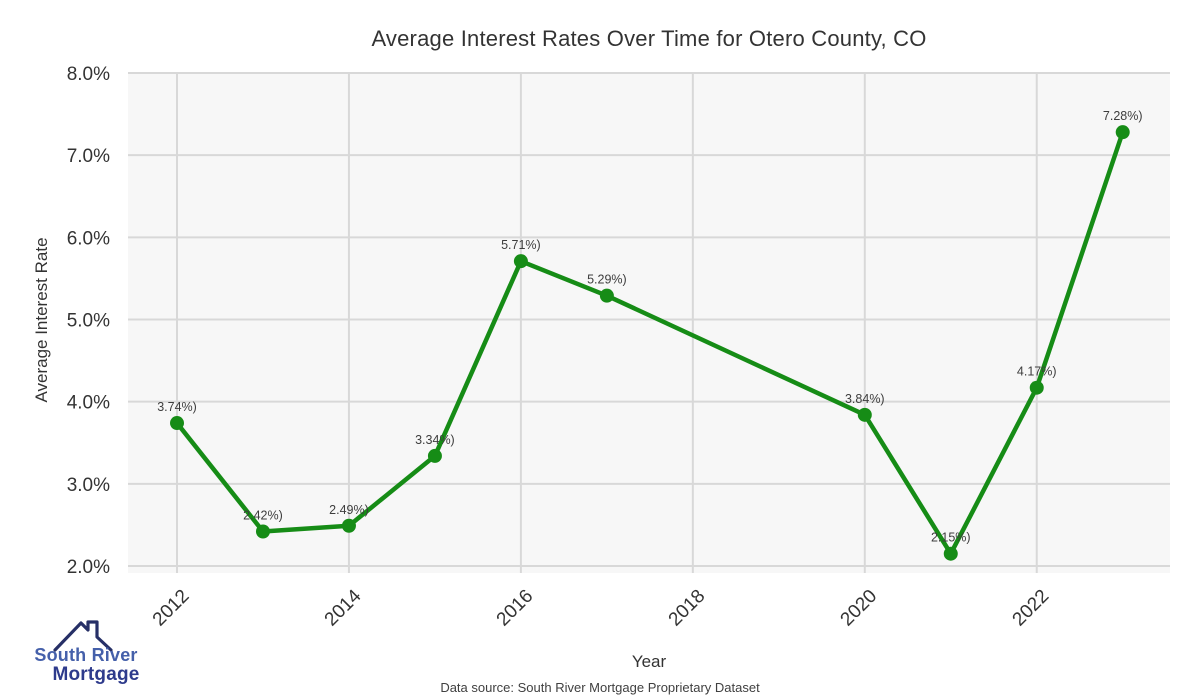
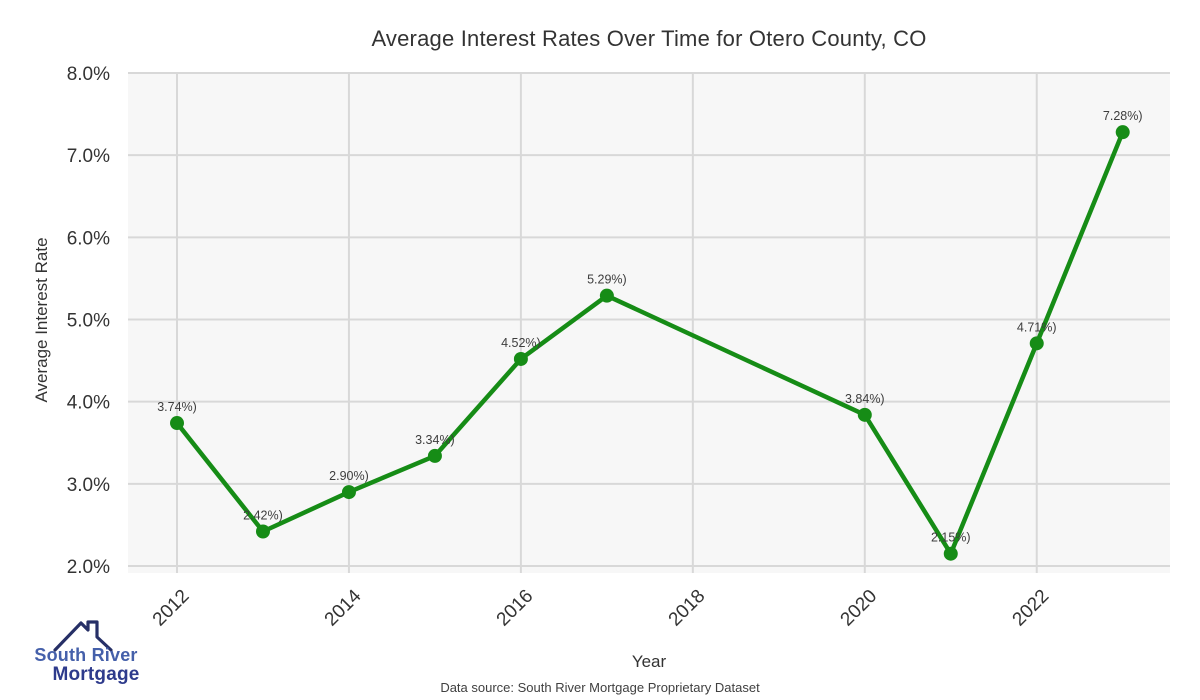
2014: 2.49% -> 2.90%
2016: 5.71% -> 4.52%
2022: 4.17% -> 4.71%
